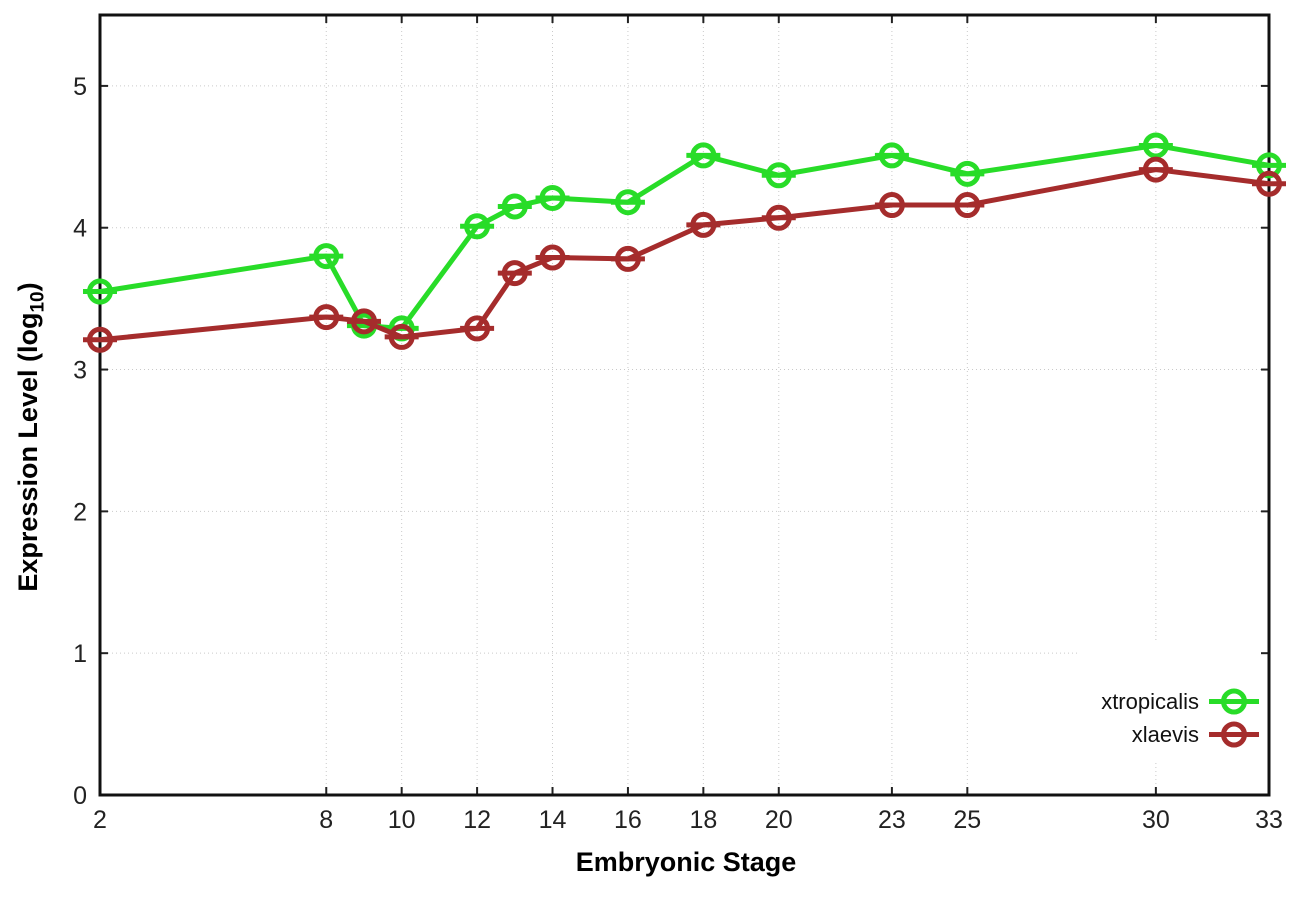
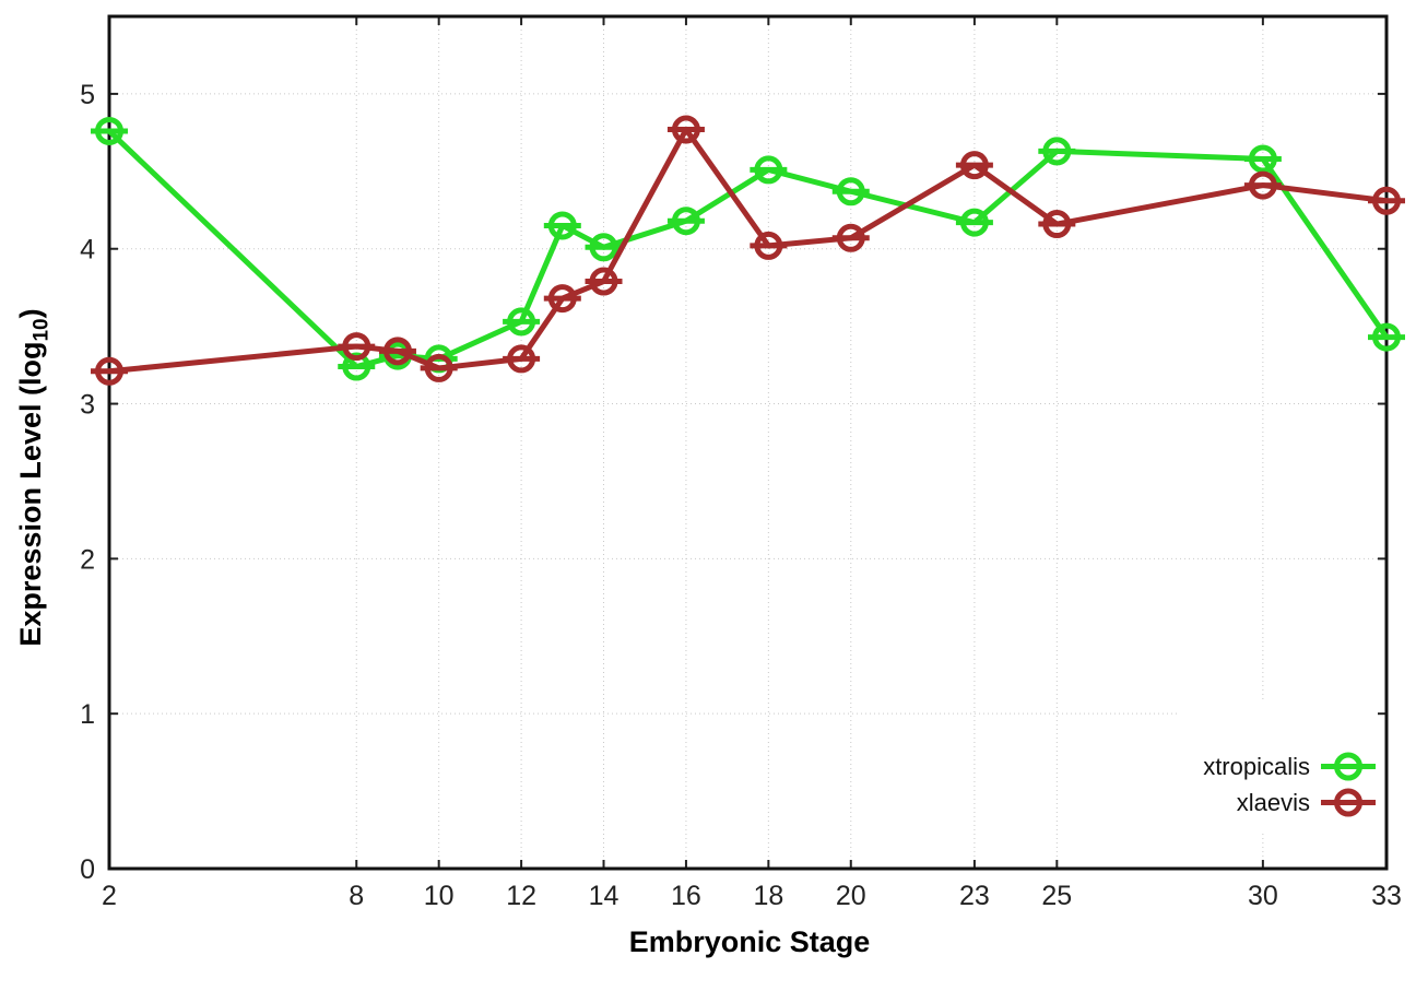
xtropicalis/2: 3.55 -> 4.76
xtropicalis/8: 3.80 -> 3.24
xtropicalis/12: 4.01 -> 3.53
xtropicalis/14: 4.21 -> 4.01
xlaevis/16: 3.78 -> 4.77
xtropicalis/23: 4.51 -> 4.17
xlaevis/23: 4.16 -> 4.54
xtropicalis/25: 4.38 -> 4.63
xtropicalis/33: 4.44 -> 3.43
